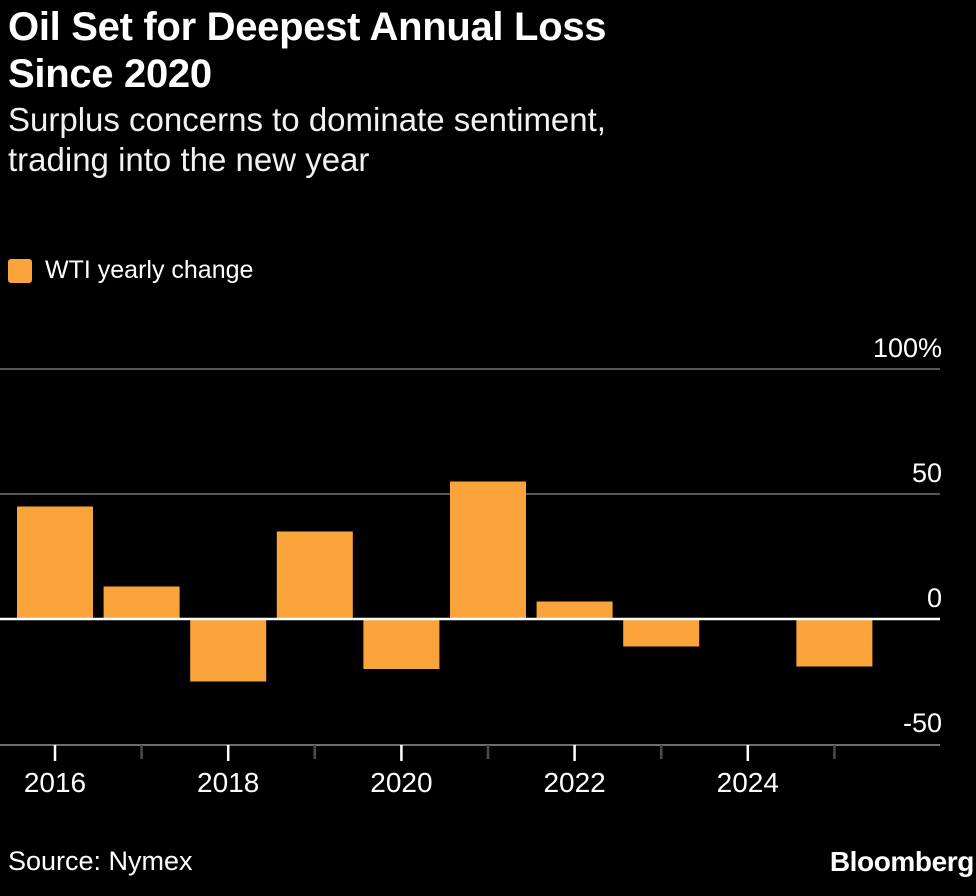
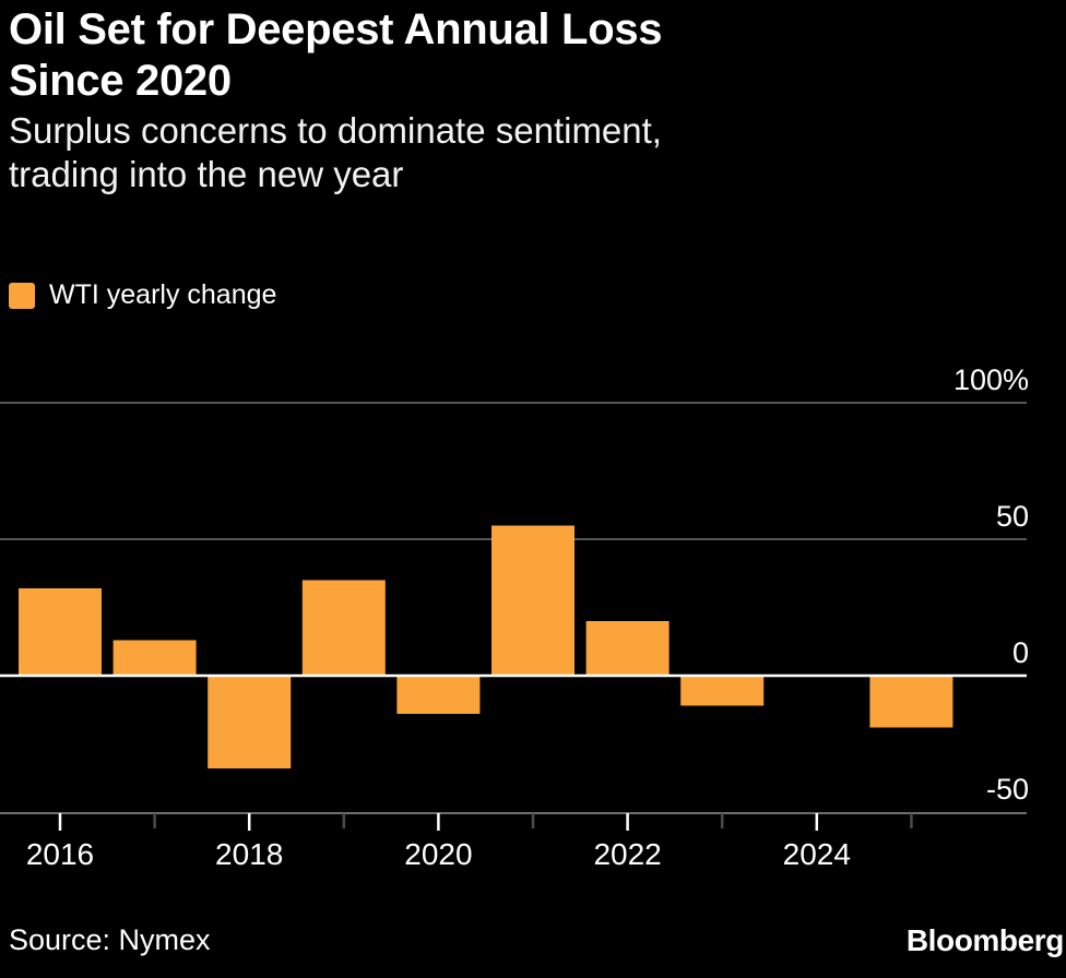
2016: 45% -> 32%
2018: -25% -> -34%
2020: -20% -> -14%
2022: 7% -> 20%
